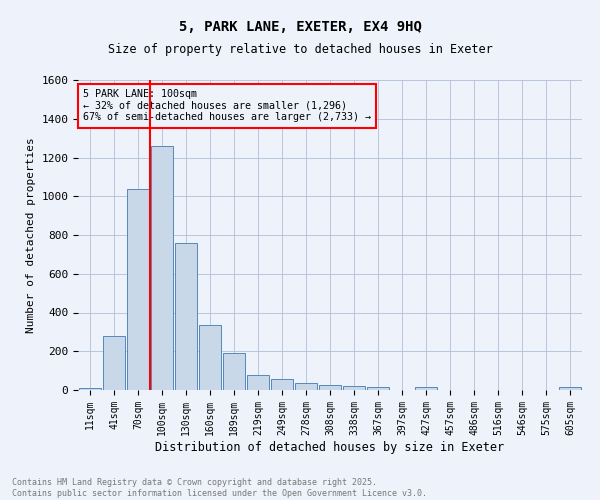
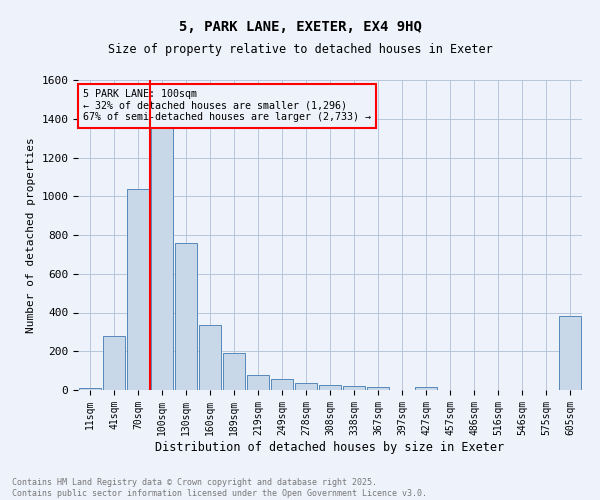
100sqm: 1260 -> 1350
605sqm: 20 -> 380
